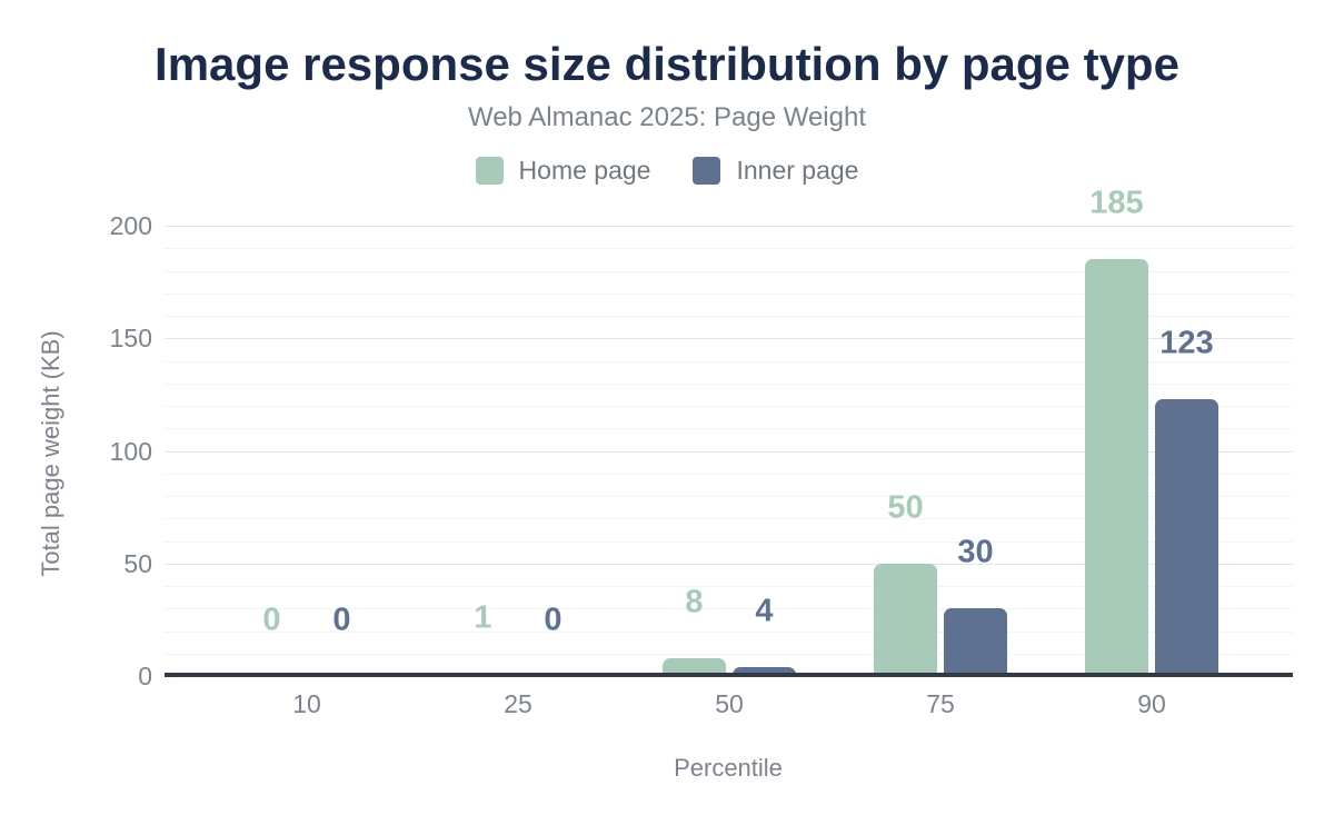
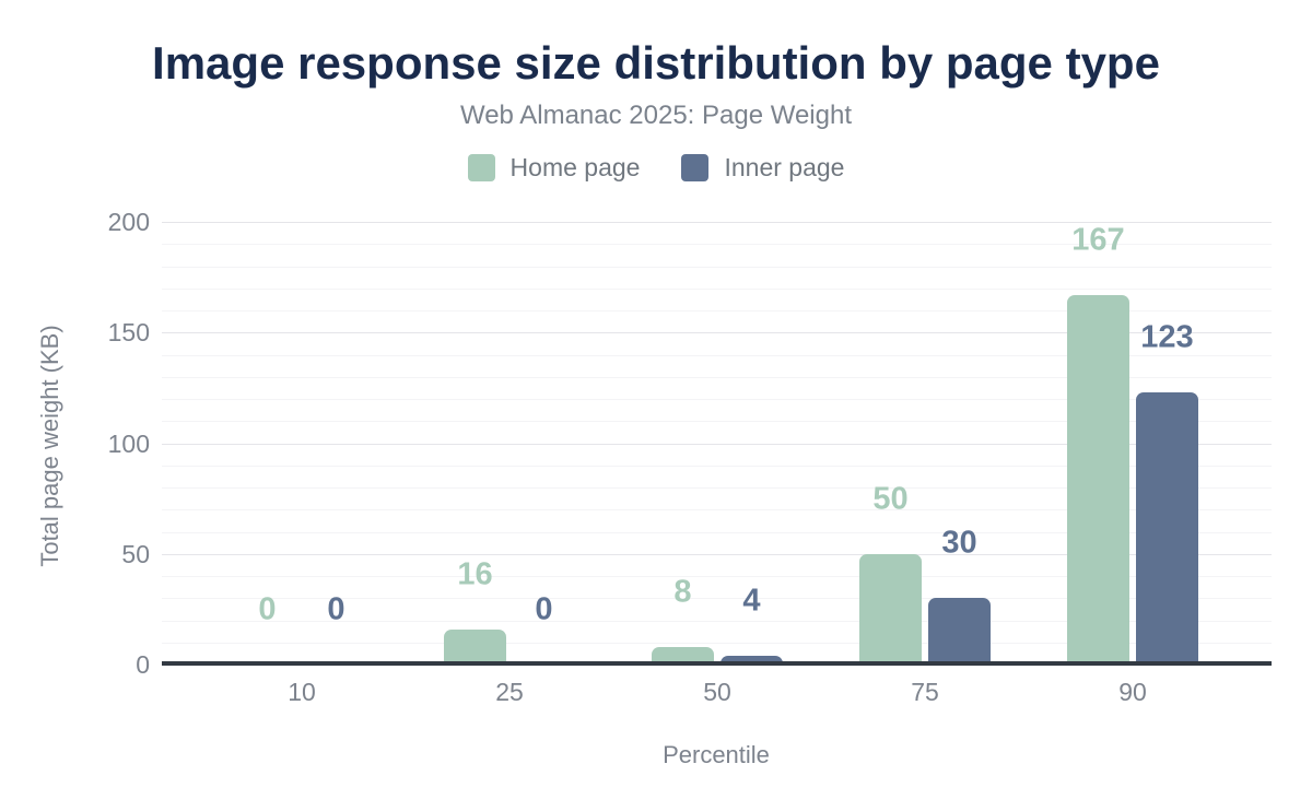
Home page/25: 1 -> 16
Home page/90: 185 -> 167
